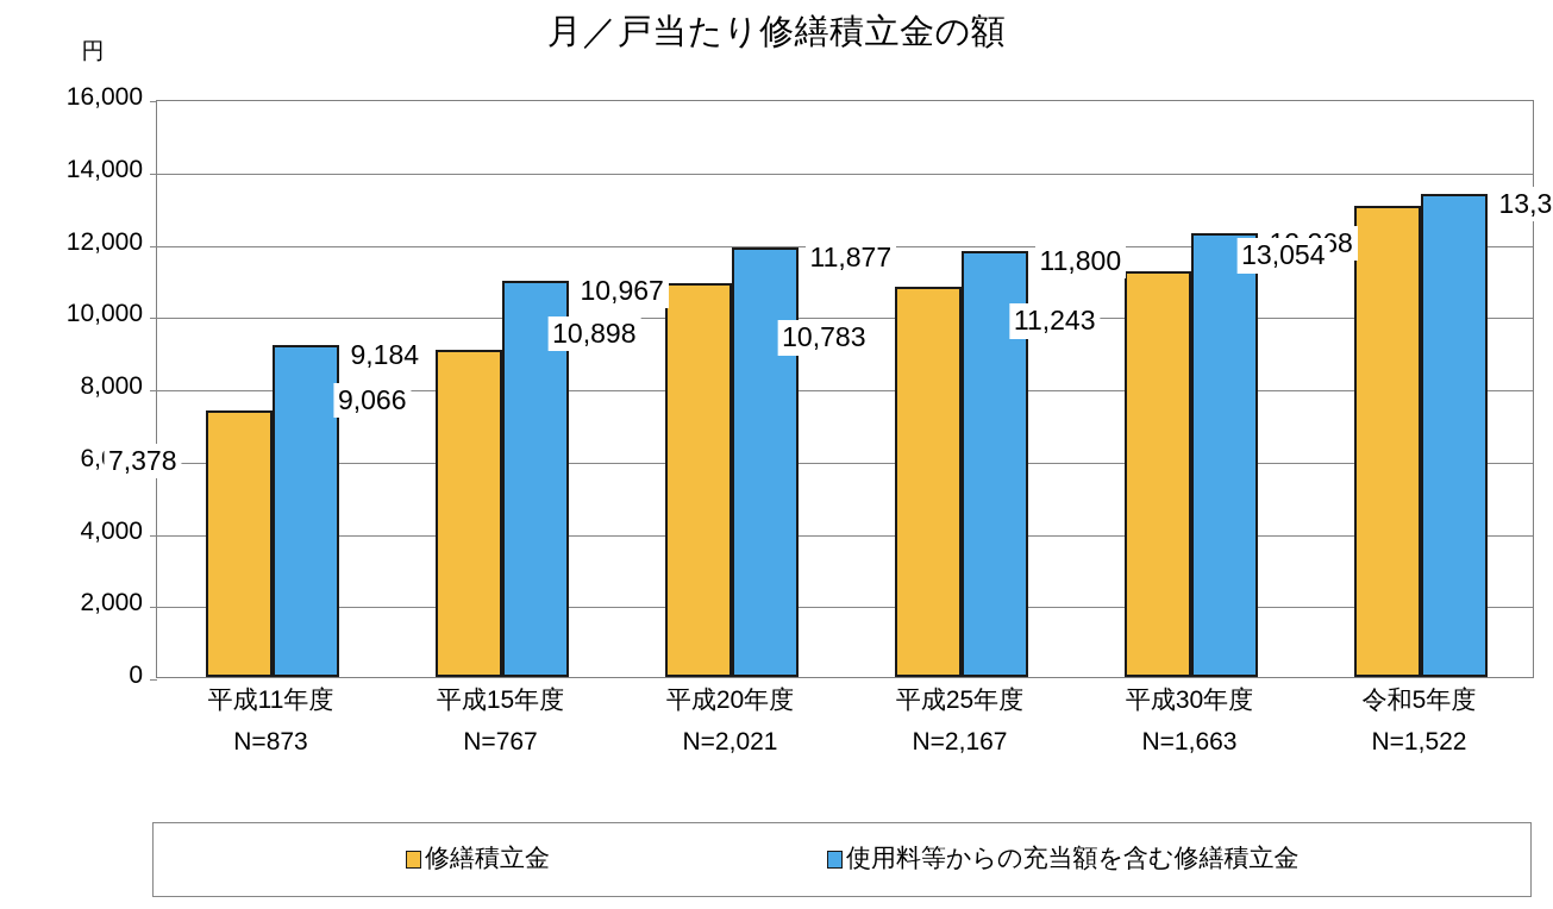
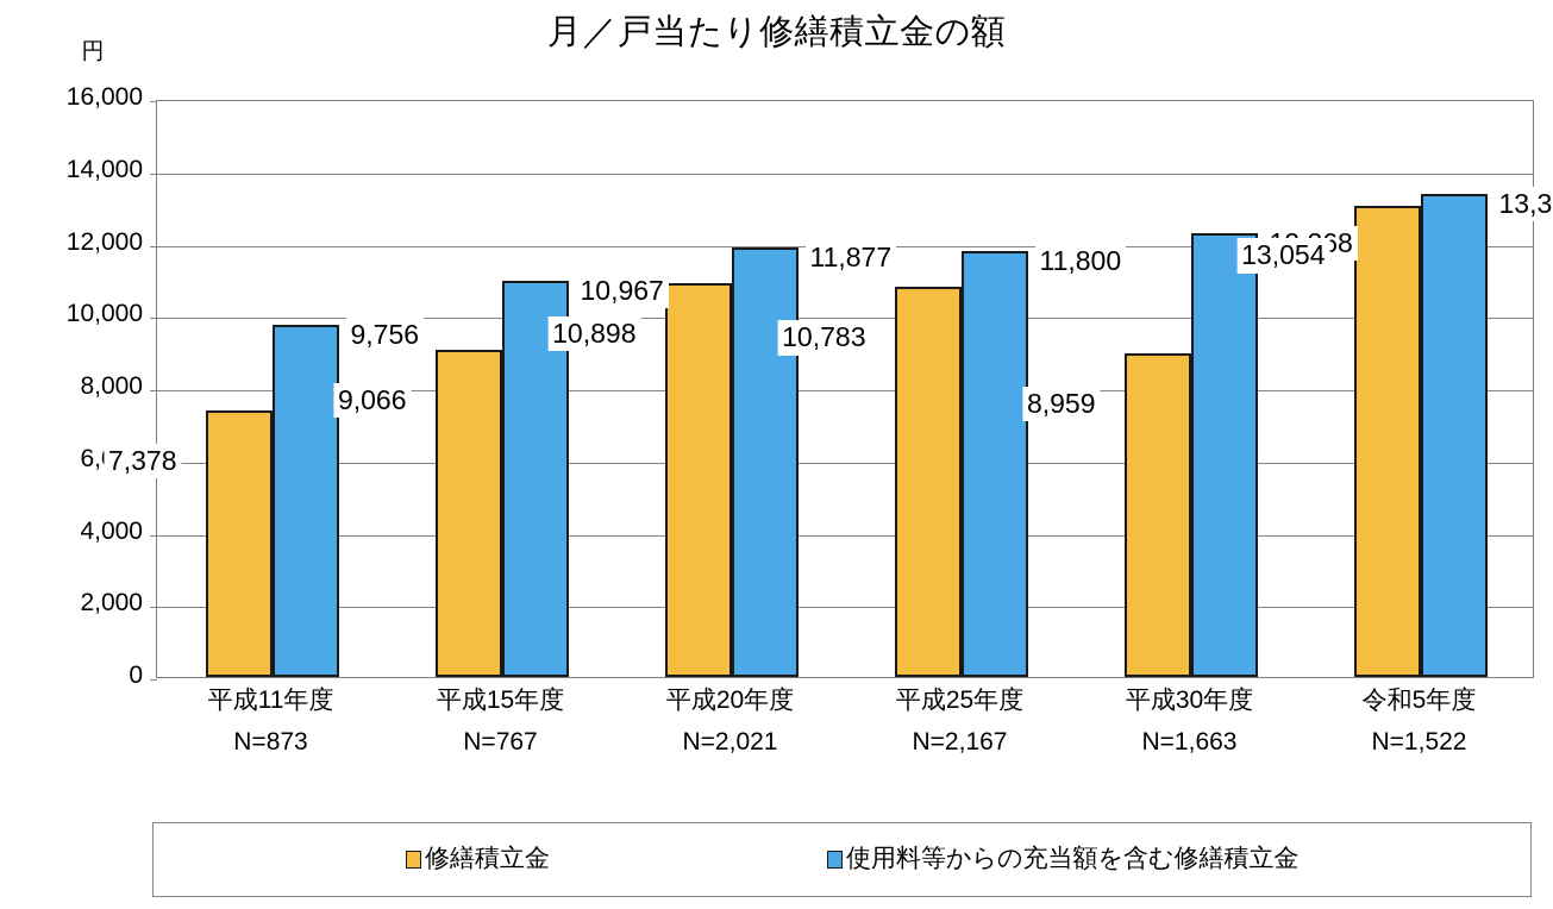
使用料等からの充当額を含む修繕積立金/平成11年度: 9,184 -> 9,756
修繕積立金/平成30年度: 11,243 -> 8,959
